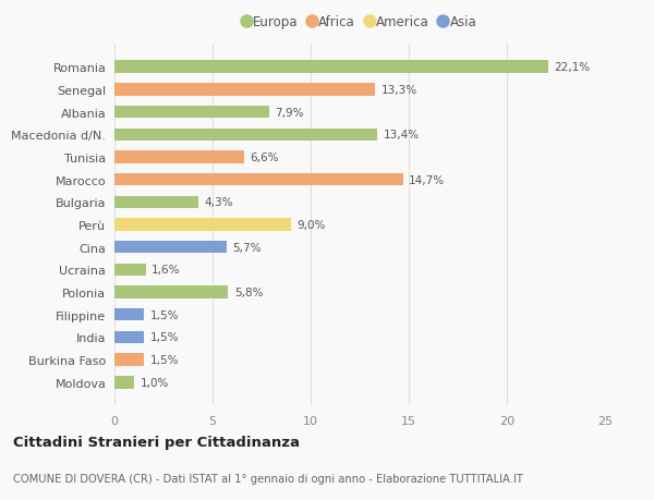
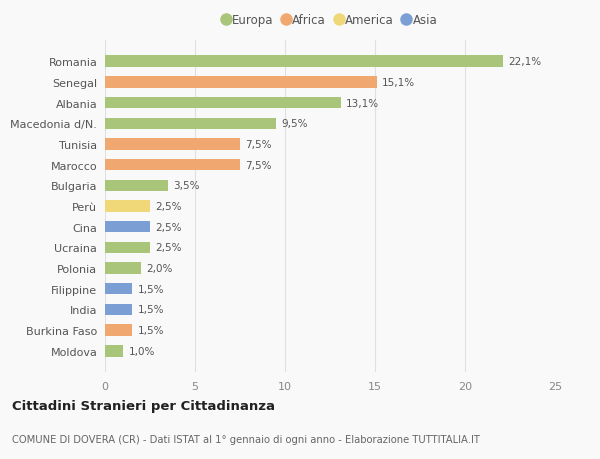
Senegal: 13,3% -> 15,1%
Albania: 7,9% -> 13,1%
Macedonia d/N.: 13,4% -> 9,5%
Tunisia: 6,6% -> 7,5%
Marocco: 14,7% -> 7,5%
Bulgaria: 4,3% -> 3,5%
Perù: 9,0% -> 2,5%
Cina: 5,7% -> 2,5%
Ucraina: 1,6% -> 2,5%
Polonia: 5,8% -> 2,0%
